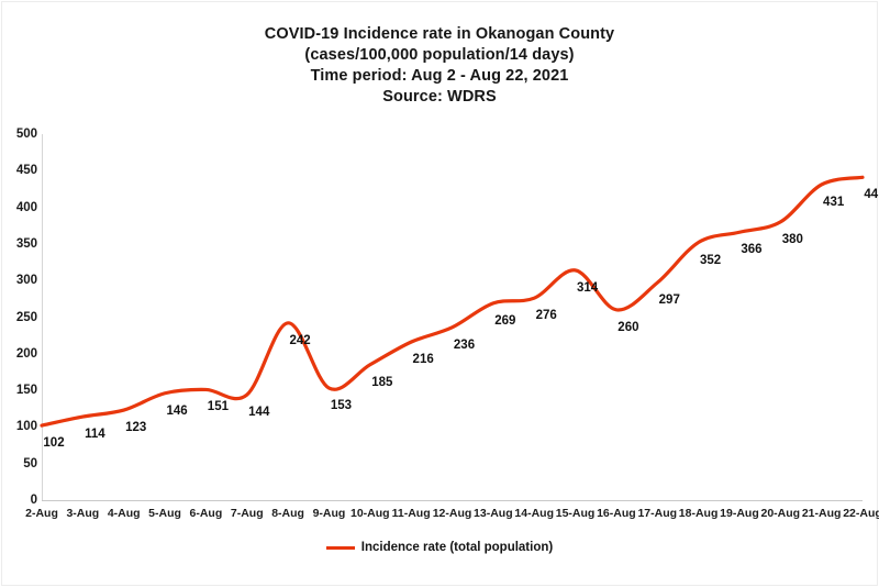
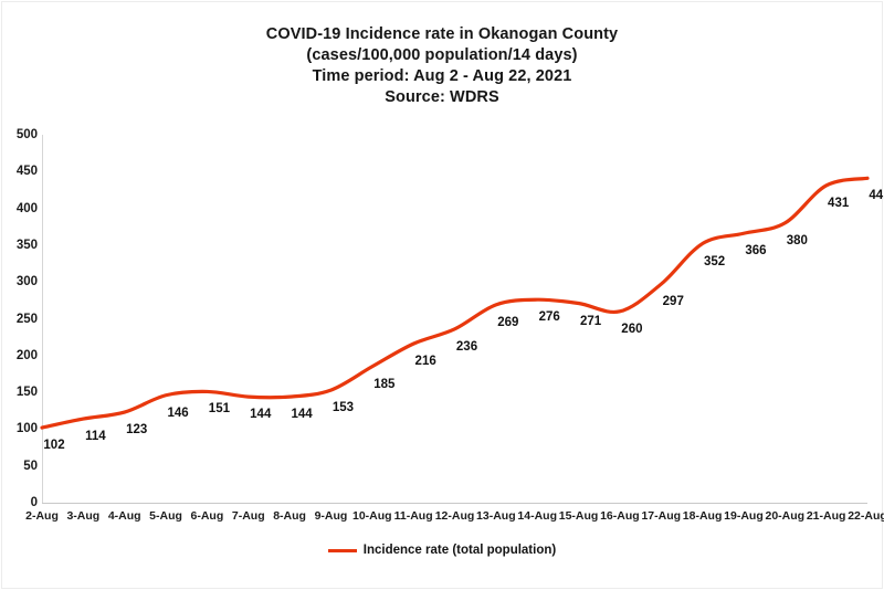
8-Aug: 242 -> 144
15-Aug: 314 -> 271
